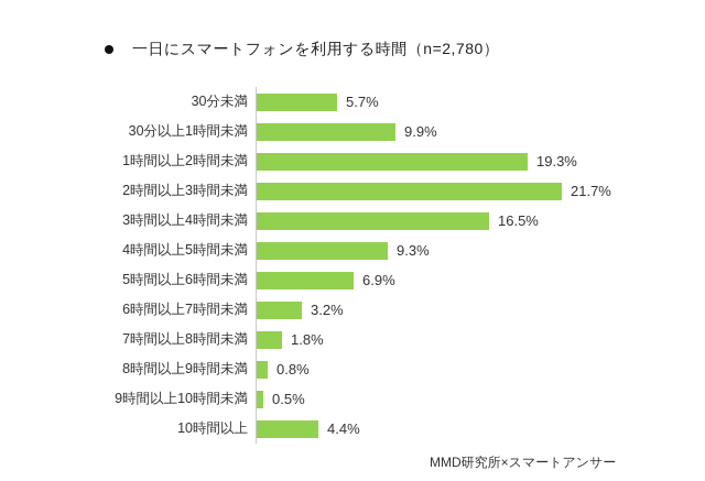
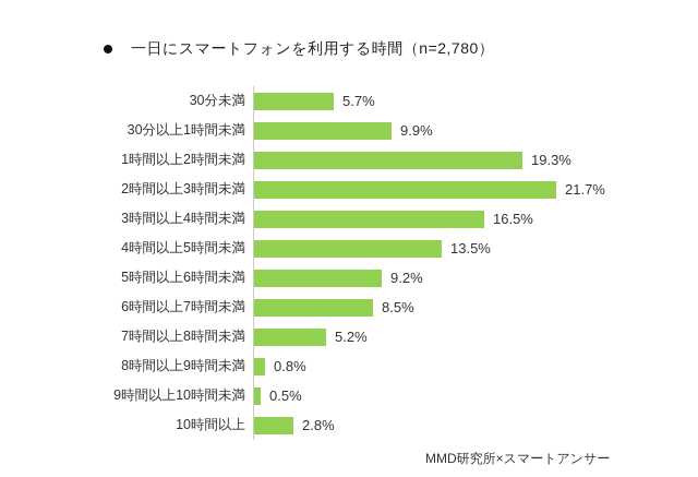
4時間以上5時間未満: 9.3% -> 13.5%
5時間以上6時間未満: 6.9% -> 9.2%
6時間以上7時間未満: 3.2% -> 8.5%
7時間以上8時間未満: 1.8% -> 5.2%
10時間以上: 4.4% -> 2.8%
